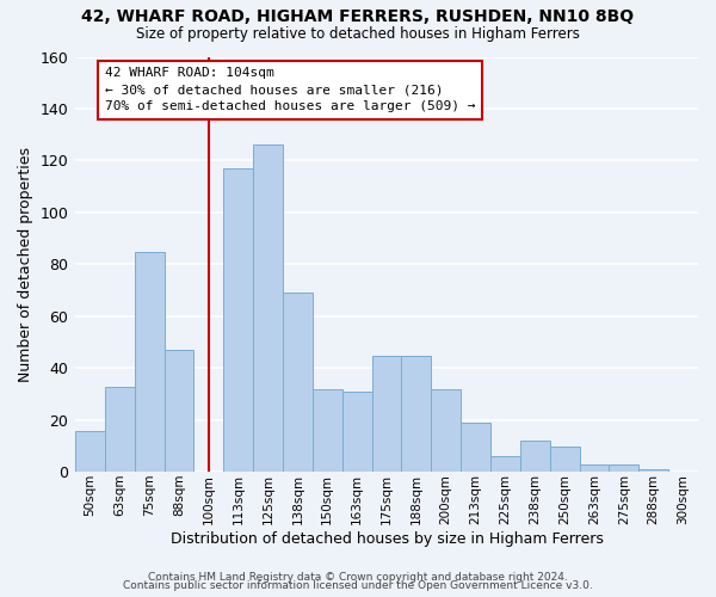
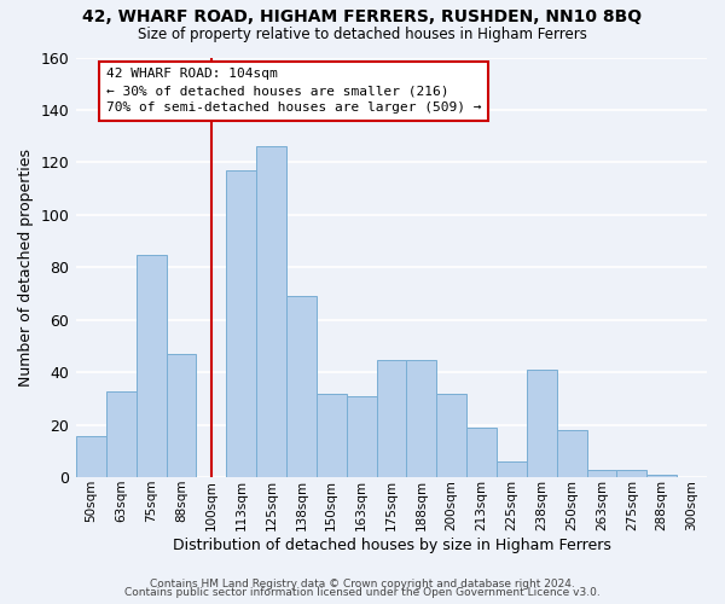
238sqm: 12 -> 41
250sqm: 10 -> 18
